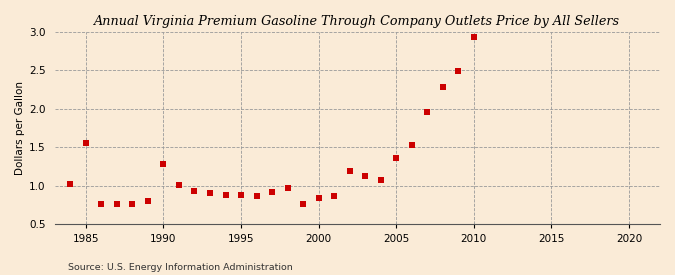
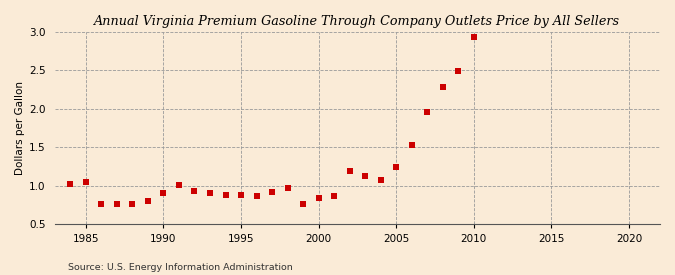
1985: 1.56 -> 1.05
1990: 1.28 -> 0.91
2005: 1.36 -> 1.25
